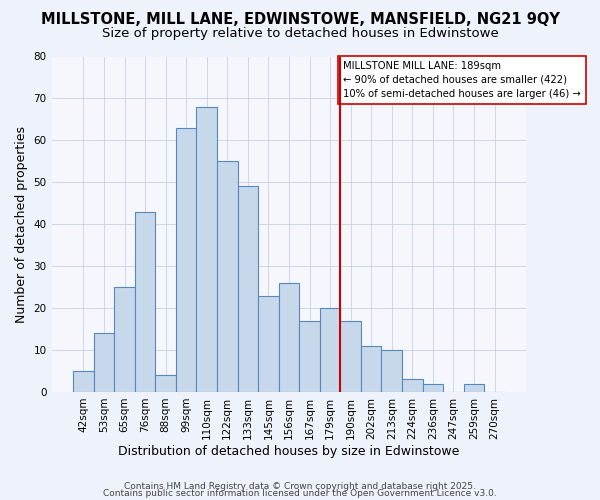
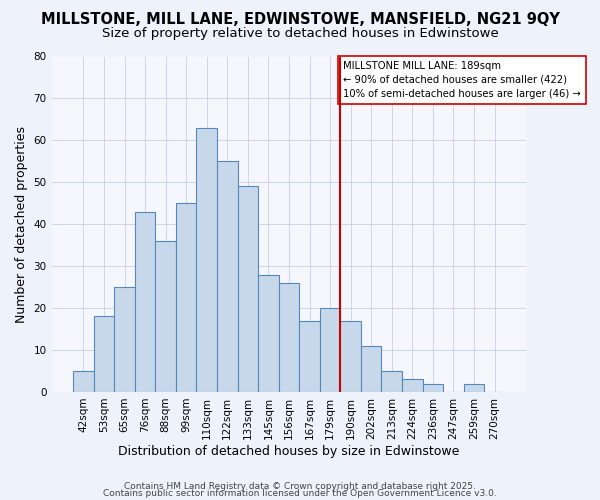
53sqm: 14 -> 18
88sqm: 4 -> 36
99sqm: 63 -> 45
110sqm: 68 -> 63
145sqm: 23 -> 28
213sqm: 10 -> 5
